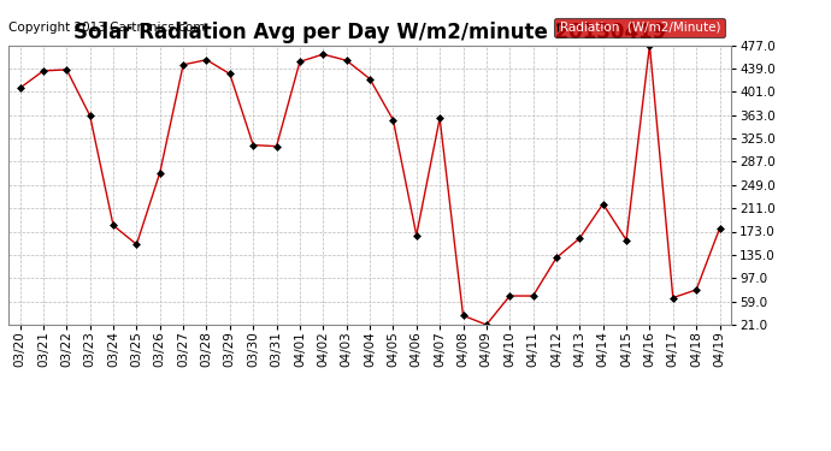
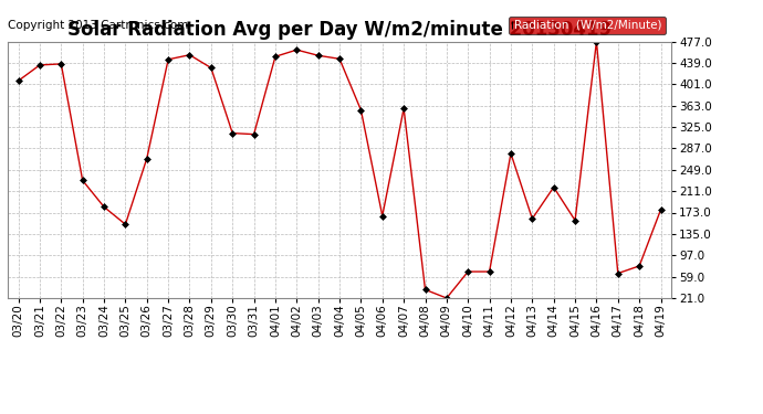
03/23: 362 -> 230
04/04: 422 -> 446
04/12: 130 -> 278
